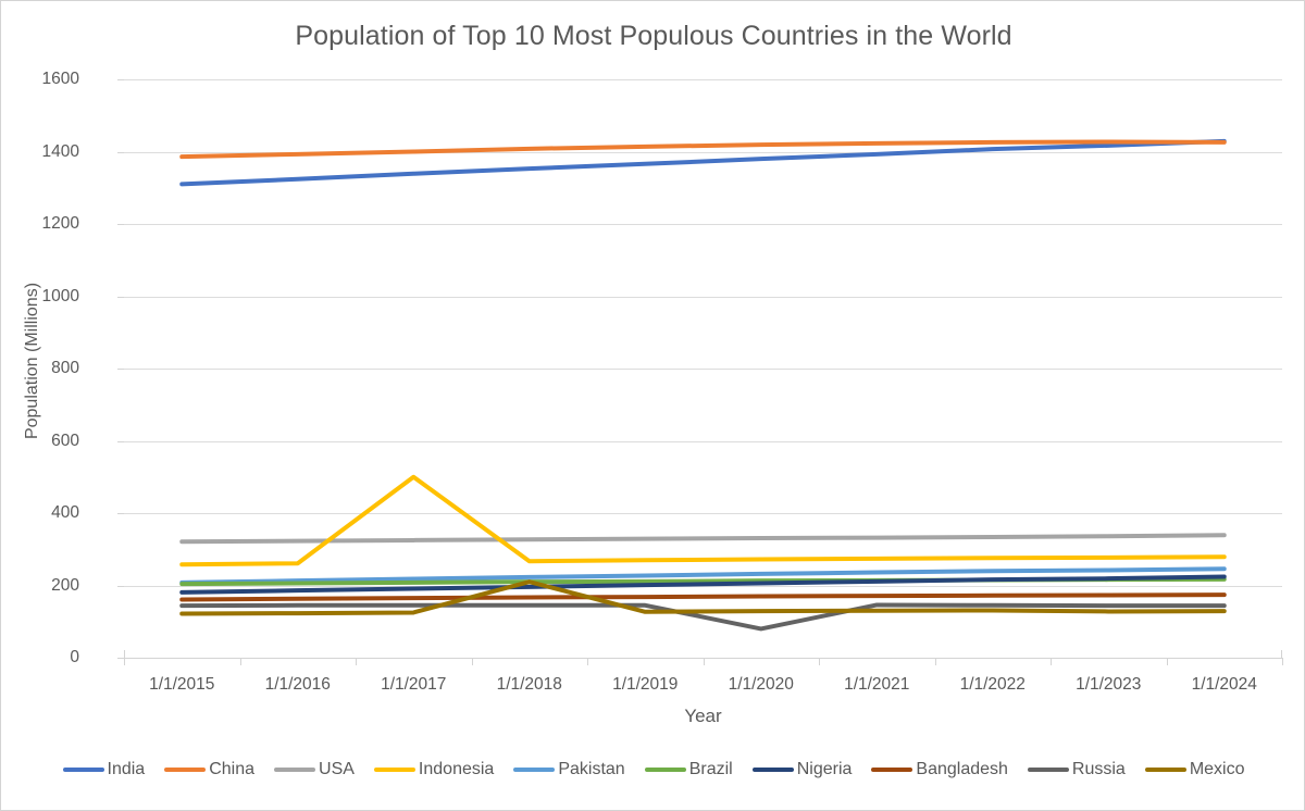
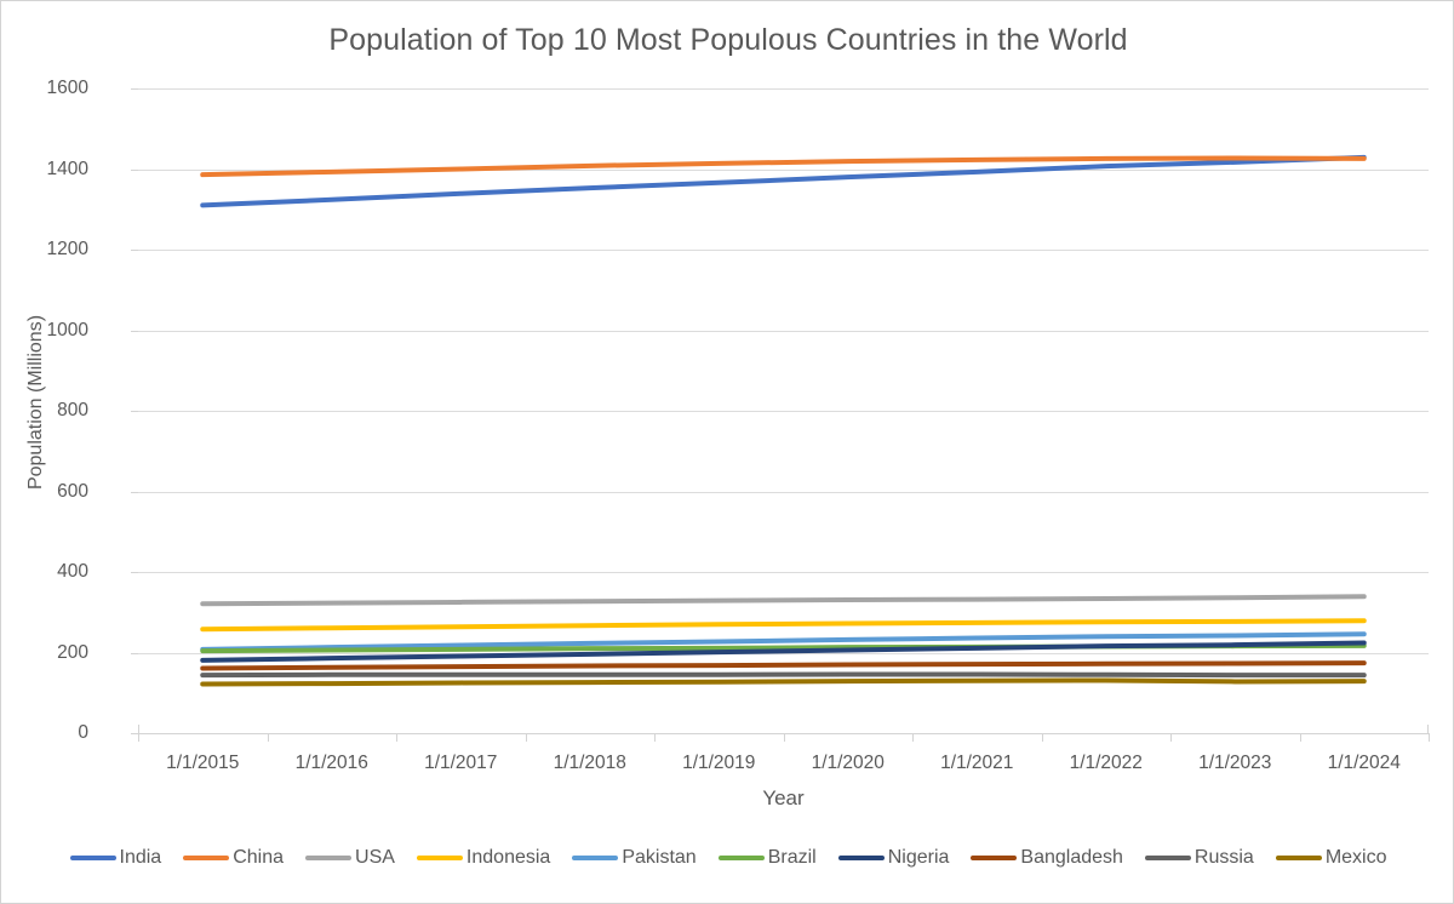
Indonesia/1/1/2017: 500 -> 260
Mexico/1/1/2018: 210 -> 130
Russia/1/1/2020: 80 -> 150
